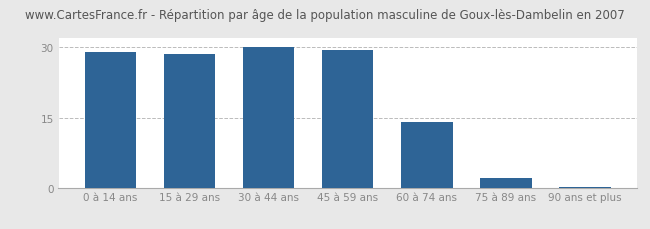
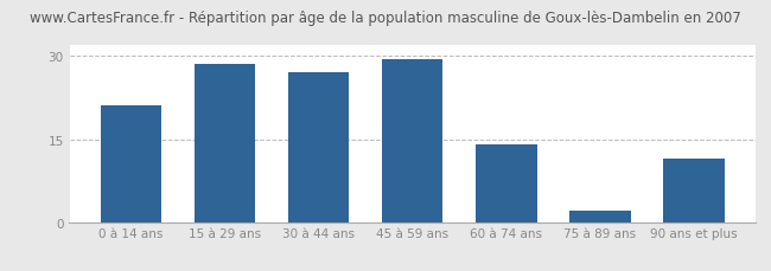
0 à 14 ans: 29.0 -> 21.0
30 à 44 ans: 30.0 -> 27.0
90 ans et plus: 0.2 -> 11.5
